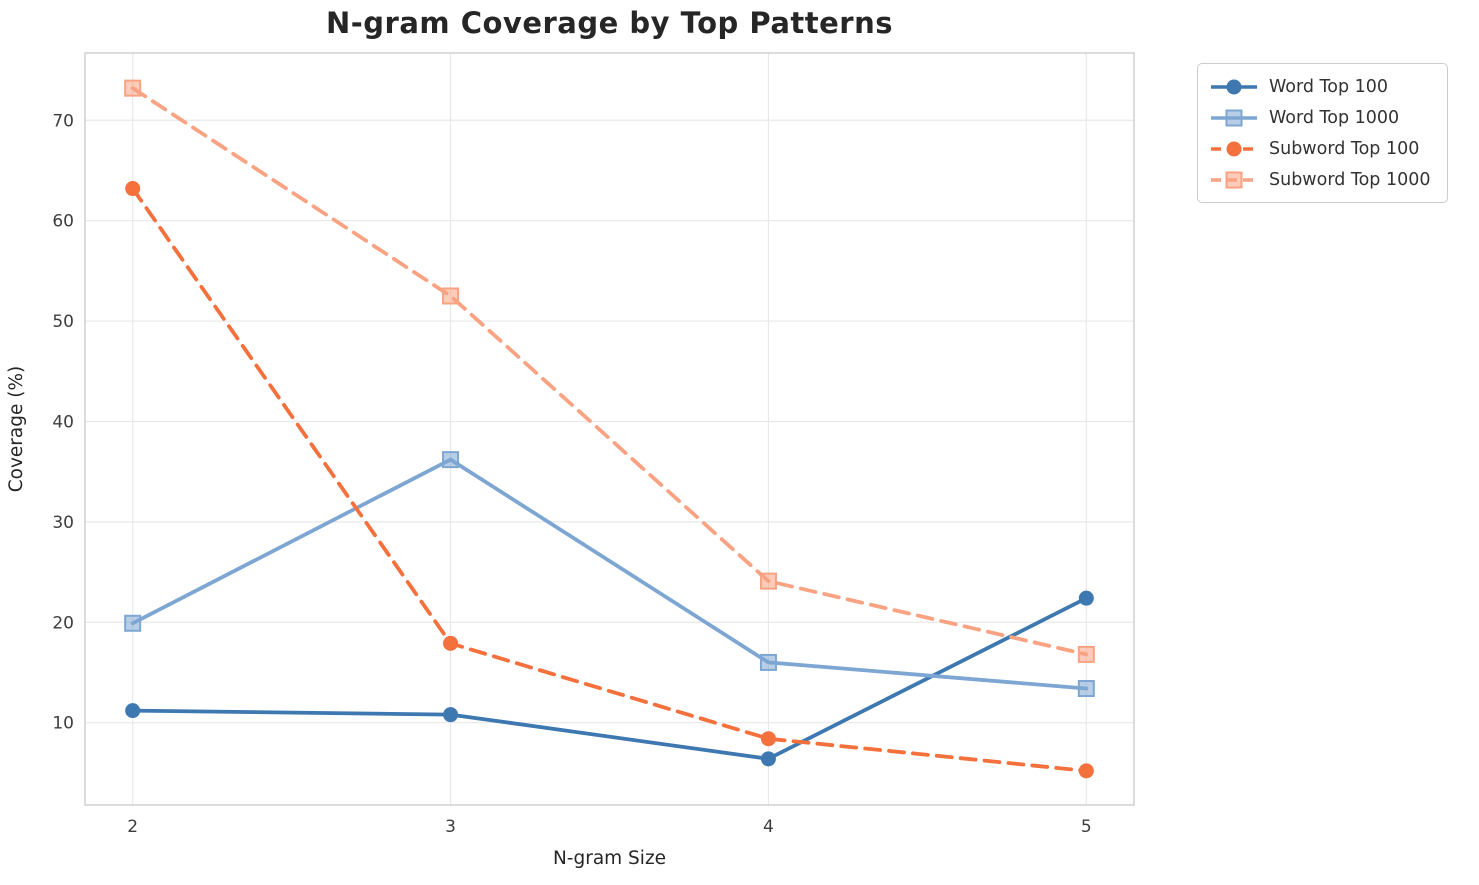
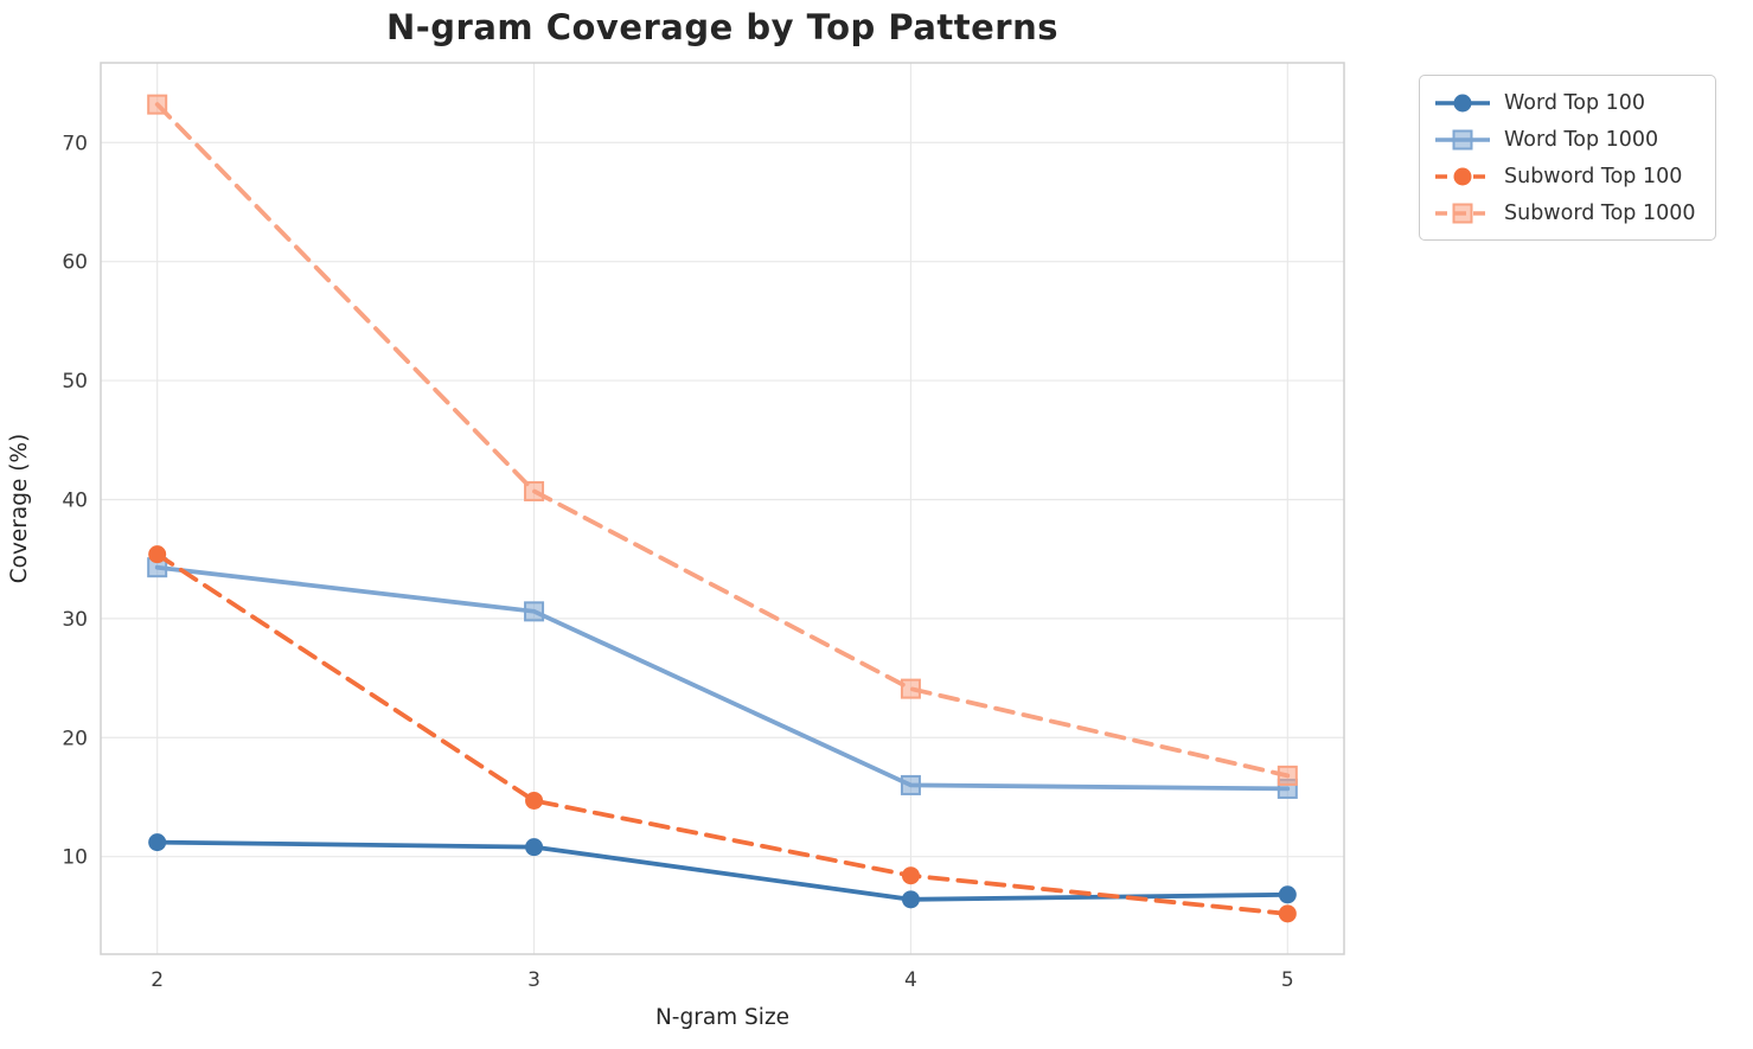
Word Top 1000/2: 19.9 -> 34.3
Subword Top 100/2: 63.2 -> 35.4
Word Top 1000/3: 36.2 -> 30.6
Subword Top 100/3: 17.9 -> 14.7
Subword Top 1000/3: 52.5 -> 40.7
Word Top 100/5: 22.4 -> 6.8
Word Top 1000/5: 13.4 -> 15.7
